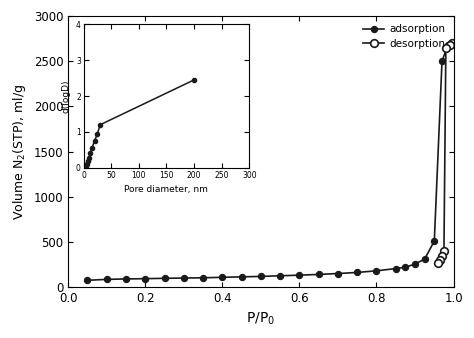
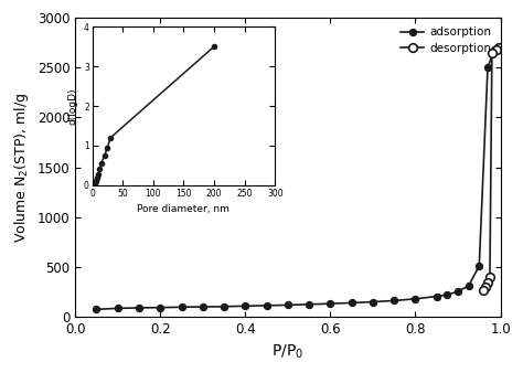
200: 2.45 -> 3.50
